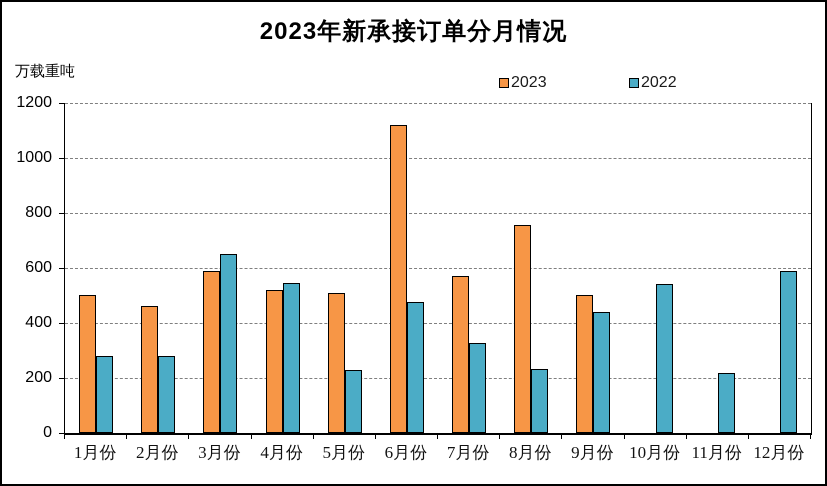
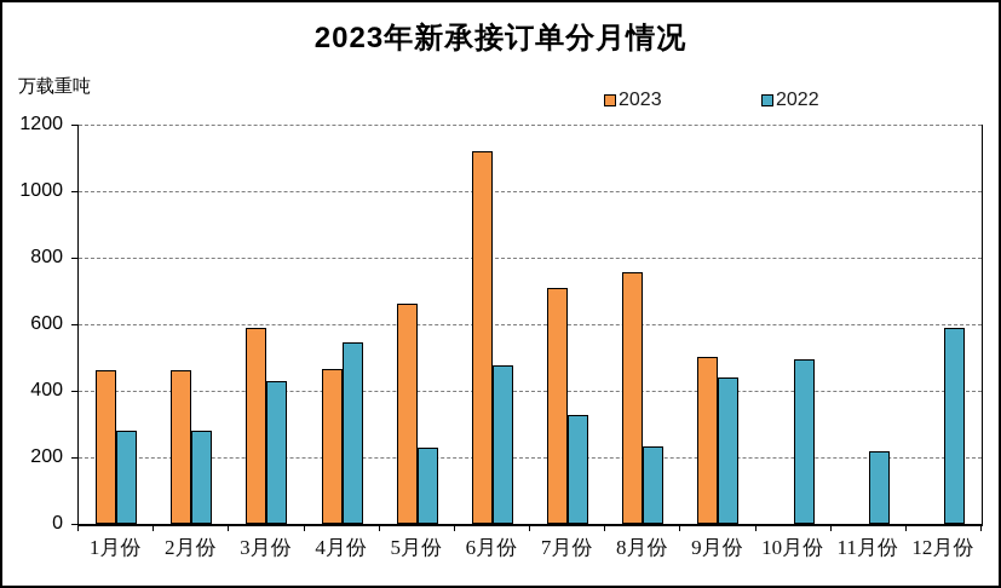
2023/1月份: 500 -> 460
2022/3月份: 650 -> 430
2023/4月份: 520 -> 460
2023/5月份: 510 -> 660
2023/7月份: 570 -> 710
2022/10月份: 540 -> 490
